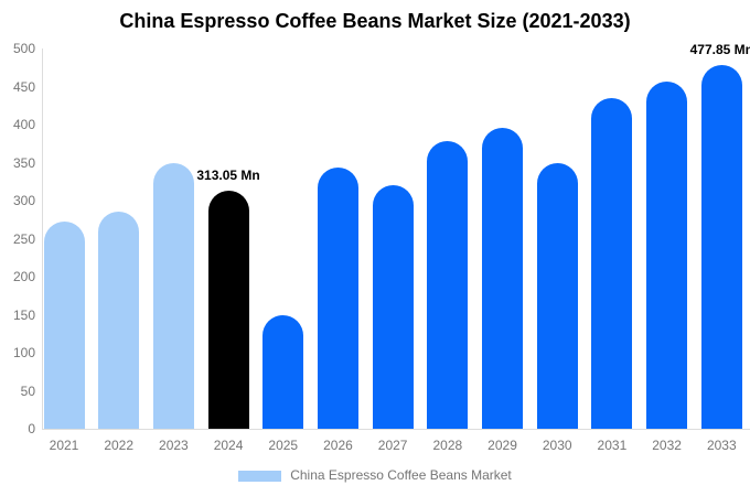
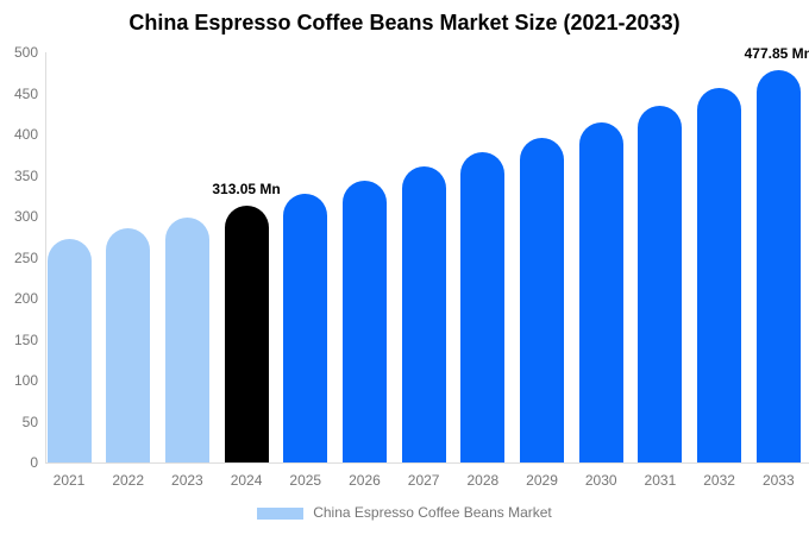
2023: 350 -> 300
2025: 150 -> 330
2027: 320 -> 360
2030: 350 -> 420
